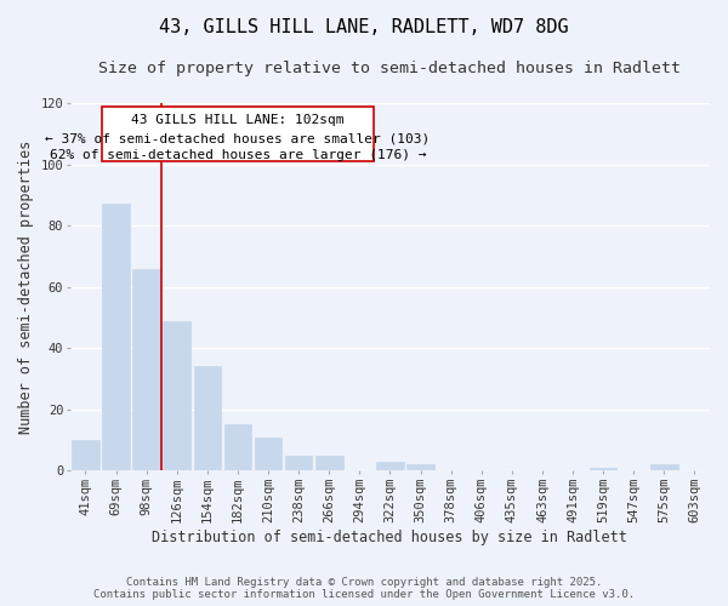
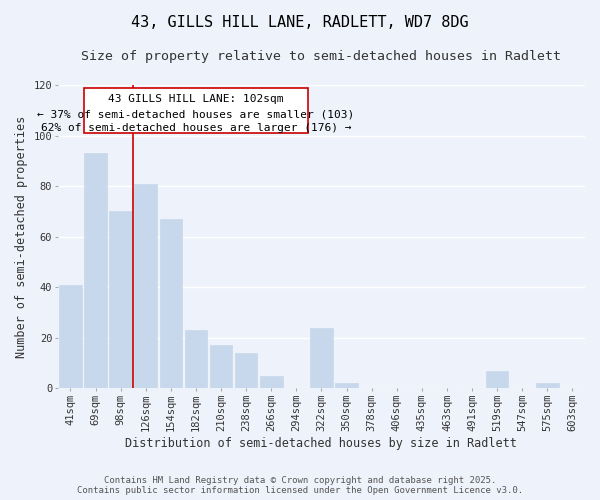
41sqm: 10 -> 41
69sqm: 87 -> 93
98sqm: 66 -> 70
126sqm: 49 -> 81
154sqm: 34 -> 67
182sqm: 15 -> 23
210sqm: 11 -> 17
238sqm: 5 -> 14
322sqm: 3 -> 24
519sqm: 1 -> 7
